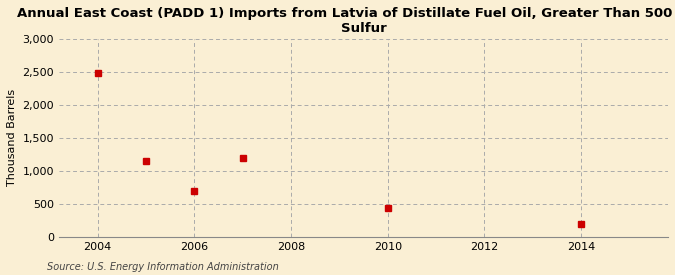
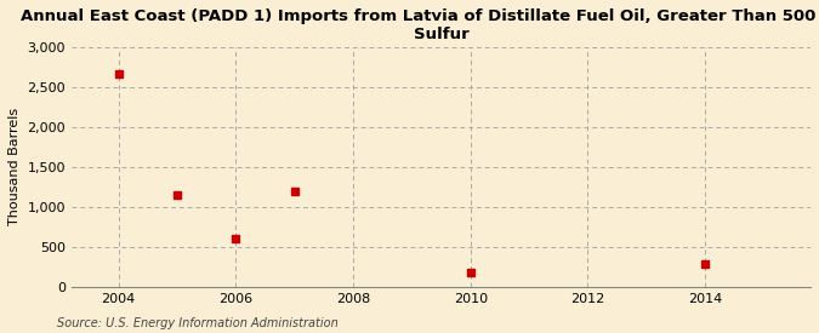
2004: 2,480 -> 2,660
2006: 700 -> 600
2010: 440 -> 180
2014: 200 -> 290
